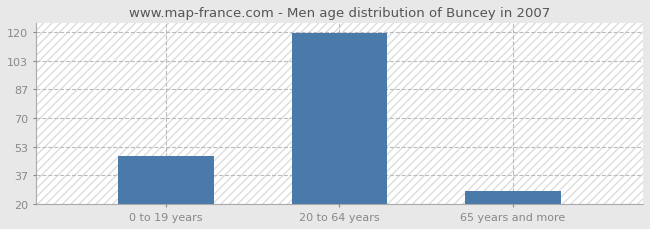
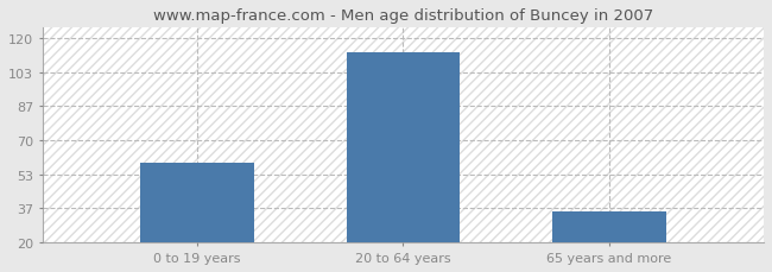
0 to 19 years: 48 -> 59
20 to 64 years: 119 -> 113
65 years and more: 28 -> 35
